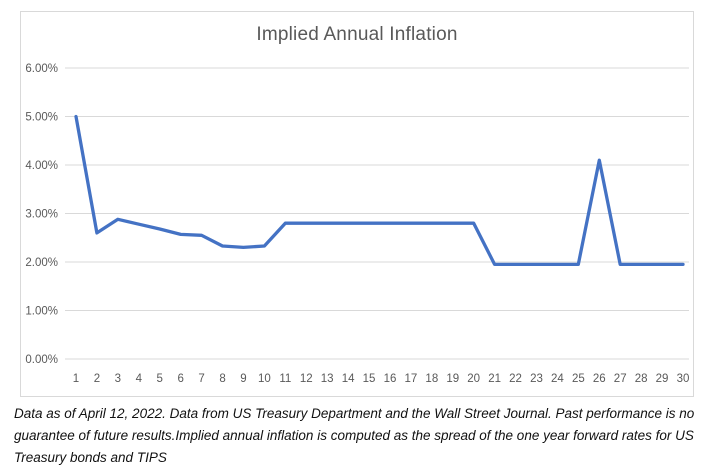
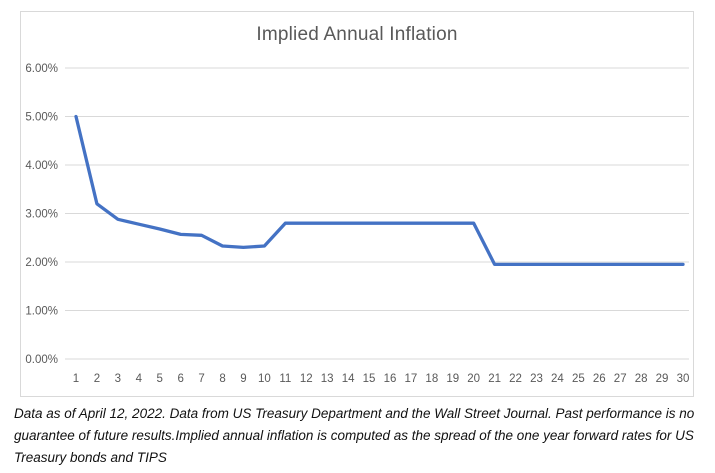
2: 2.6% -> 3.2%
26: 4.1% -> 1.9%
